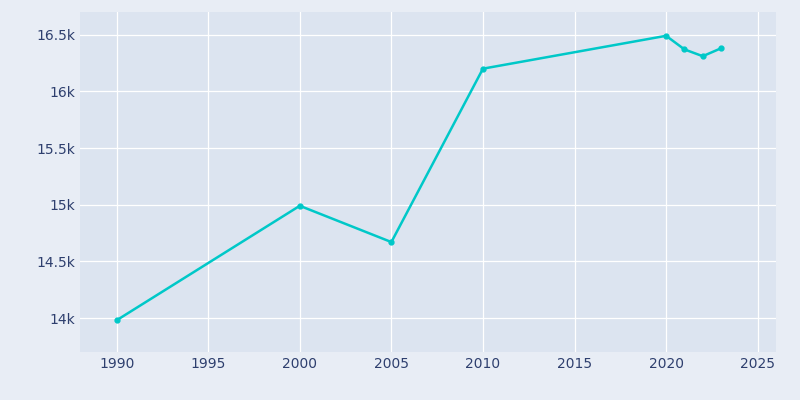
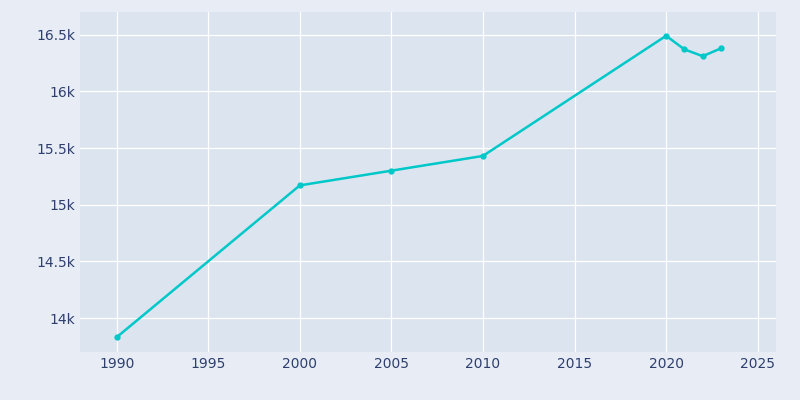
1990: 13.98k -> 13.83k
2000: 14.99k -> 15.17k
2005: 14.67k -> 15.30k
2010: 16.20k -> 15.43k
